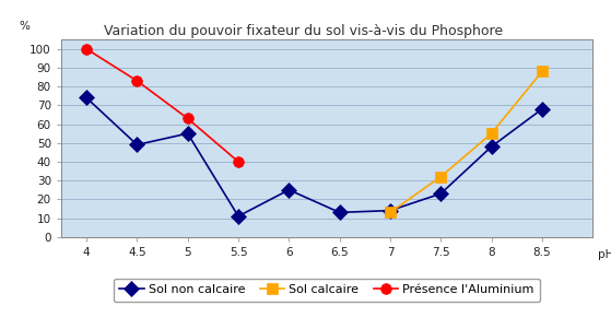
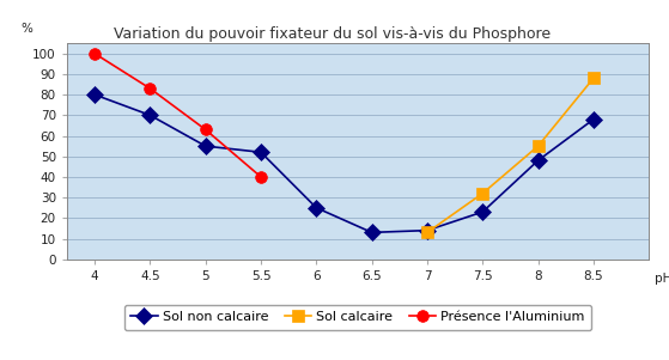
Sol non calcaire/4: 74 -> 80
Sol non calcaire/4.5: 49 -> 70
Sol non calcaire/5.5: 11 -> 52
